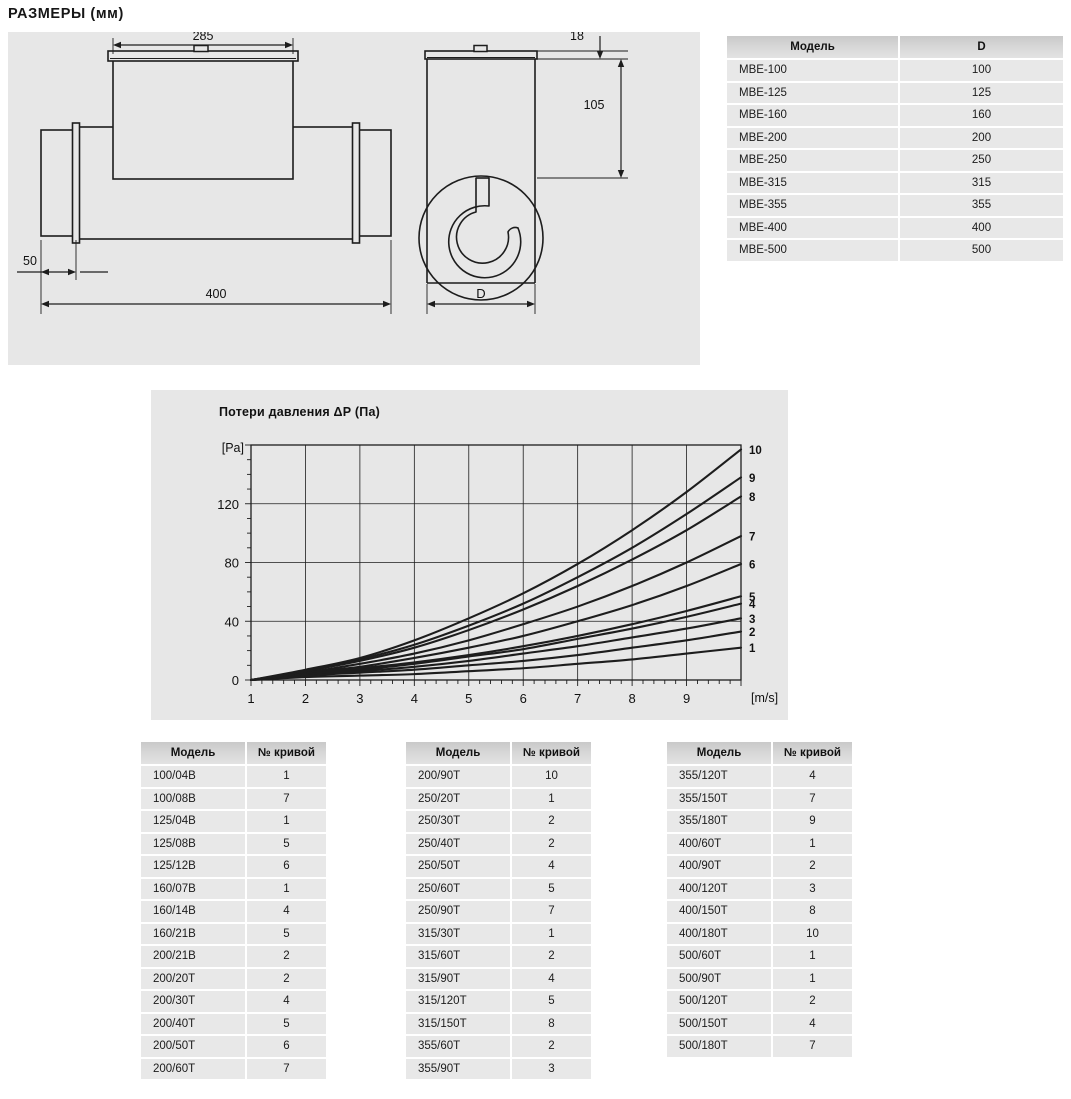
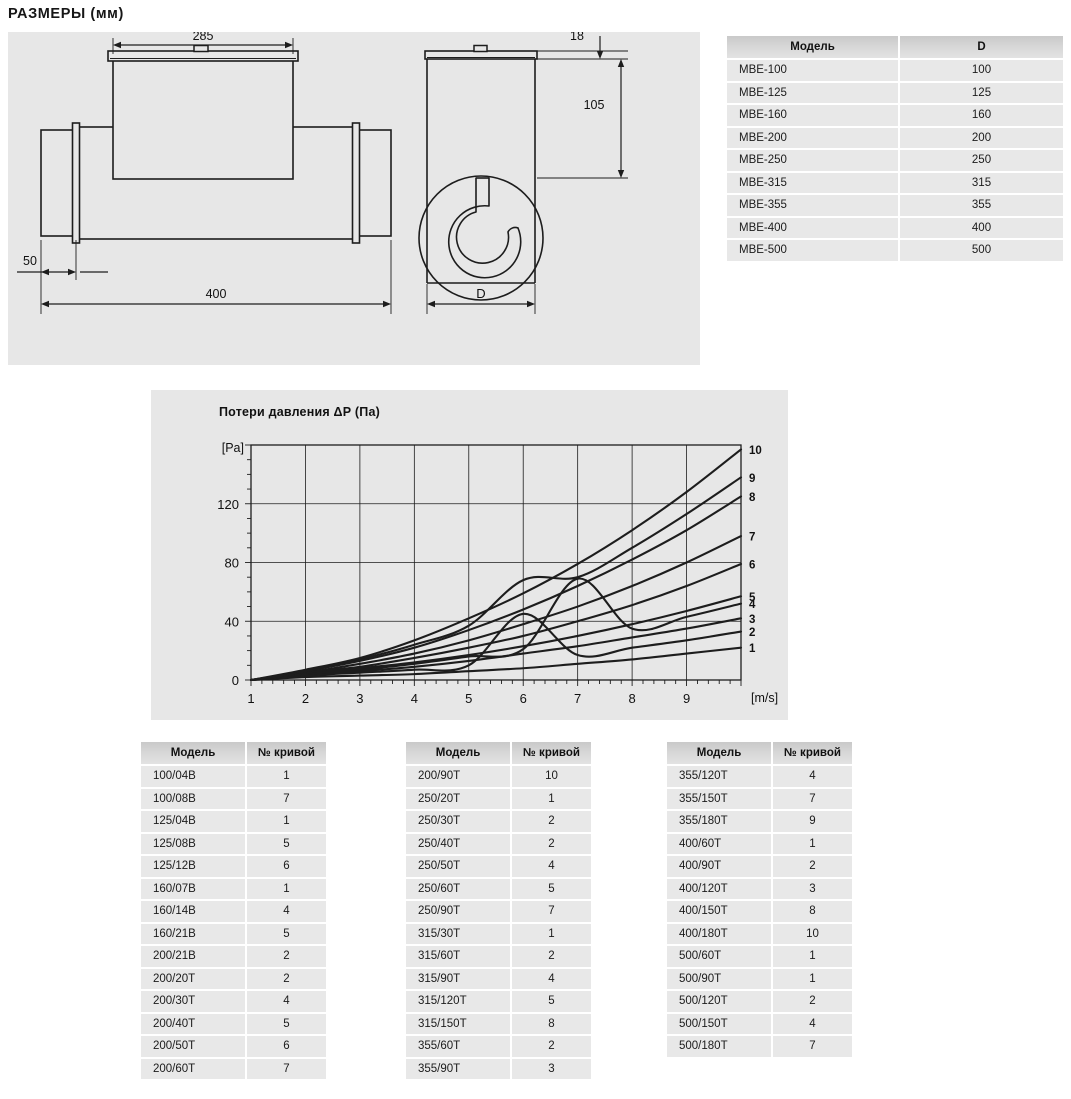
2/6: 13 -> 45
9/6: 52 -> 68
4/7: 28 -> 69
